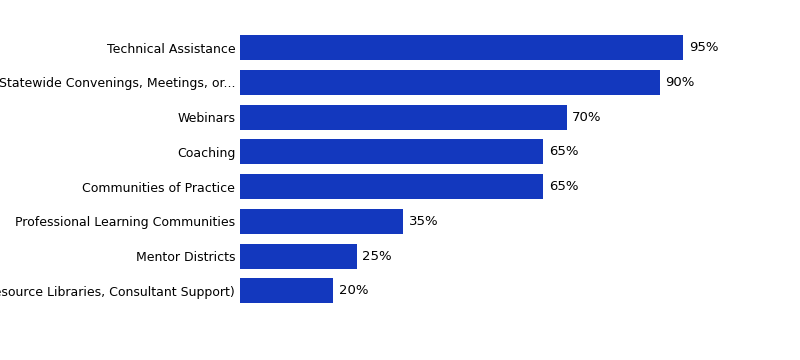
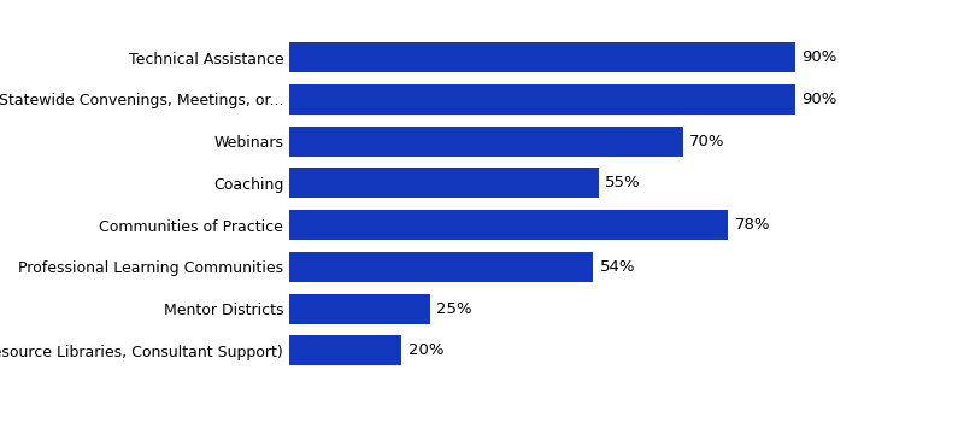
Technical Assistance: 95% -> 90%
Coaching: 65% -> 55%
Communities of Practice: 65% -> 78%
Professional Learning Communities: 35% -> 54%
